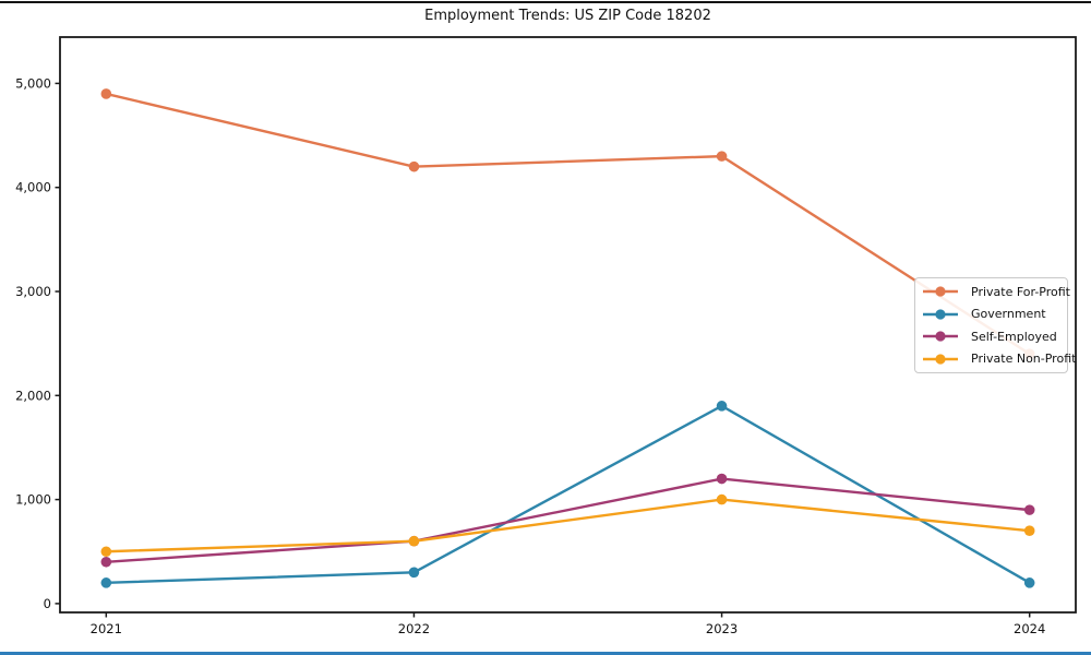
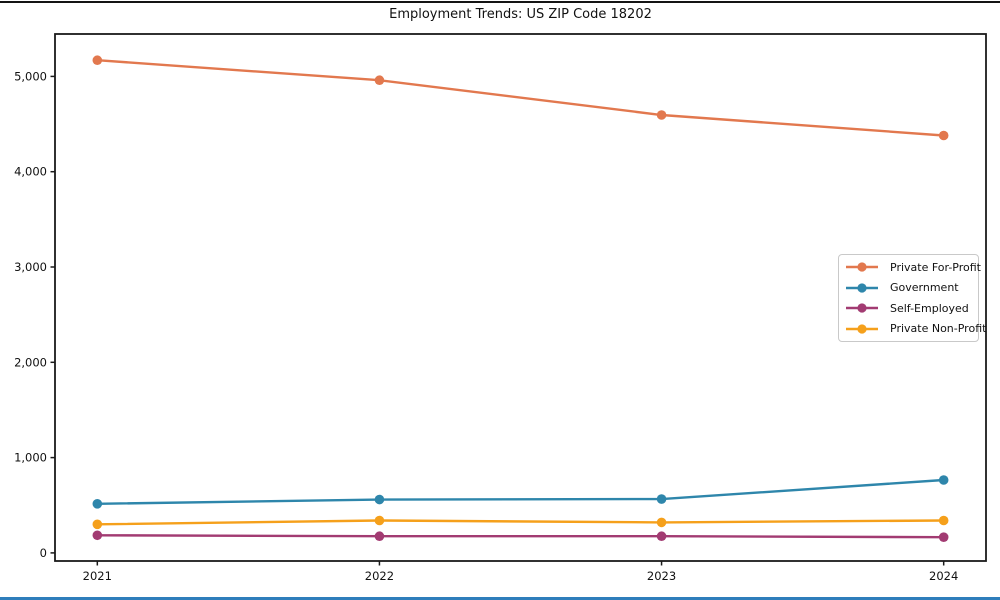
Private For-Profit/2021: 4900 -> 5200
Government/2021: 200 -> 500
Self-Employed/2021: 400 -> 200
Private Non-Profit/2021: 500 -> 300
Private For-Profit/2022: 4200 -> 5000
Government/2022: 300 -> 600
Self-Employed/2022: 600 -> 200
Private Non-Profit/2022: 600 -> 300
Private For-Profit/2023: 4300 -> 4600
Government/2023: 1900 -> 600
Self-Employed/2023: 1200 -> 200
Private Non-Profit/2023: 1000 -> 300
Private For-Profit/2024: 2400 -> 4400
Government/2024: 200 -> 800
Self-Employed/2024: 900 -> 200
Private Non-Profit/2024: 700 -> 300
